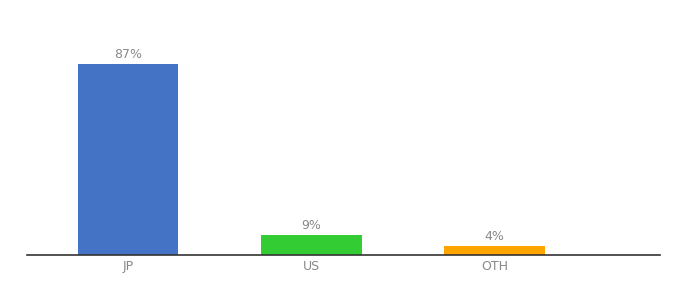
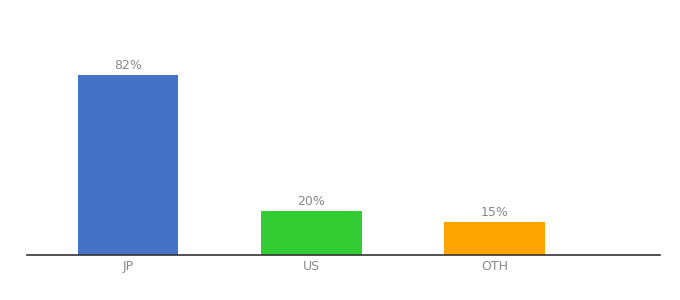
JP: 87% -> 82%
US: 9% -> 20%
OTH: 4% -> 15%
